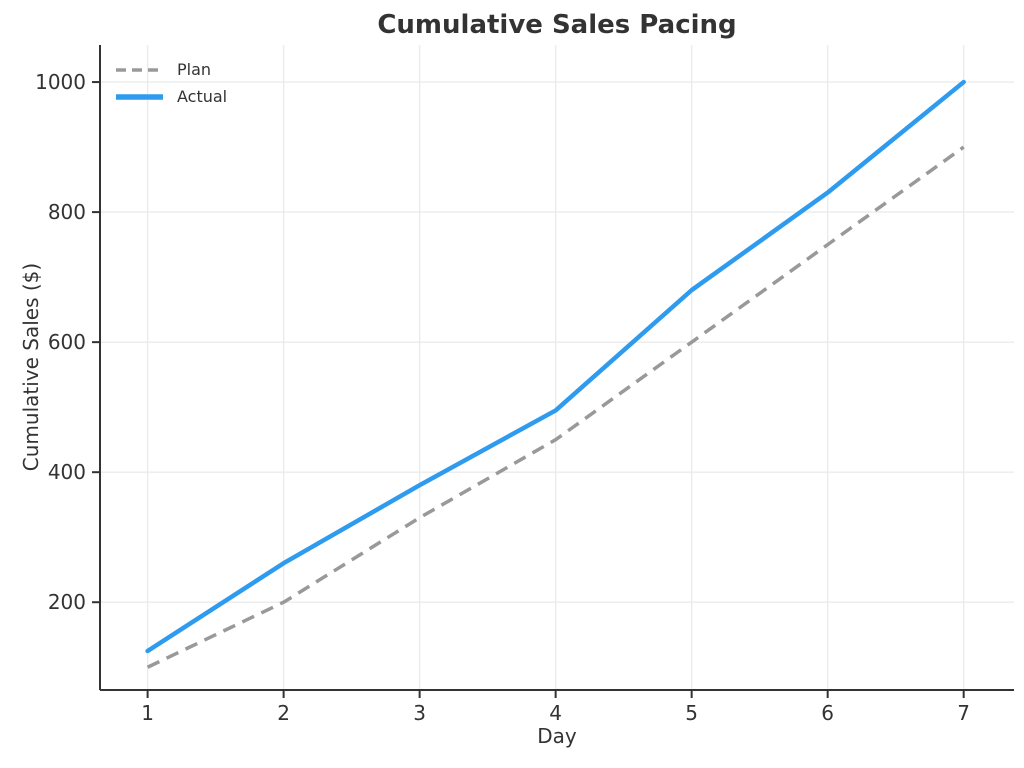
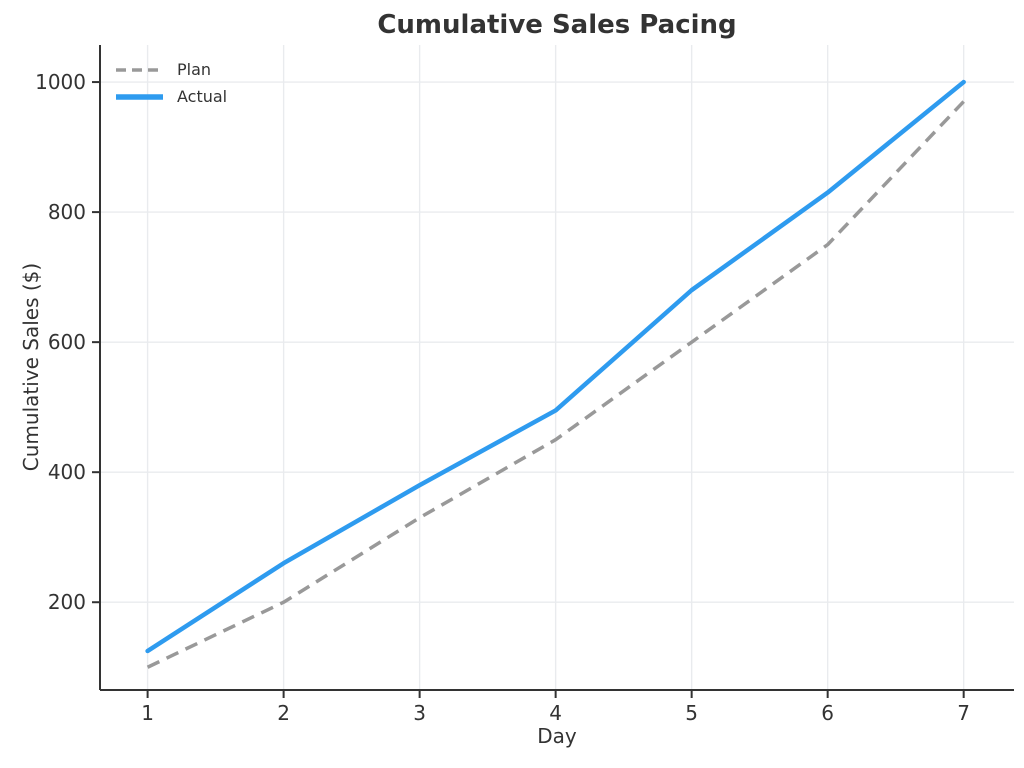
Plan/7: 900 -> 970
